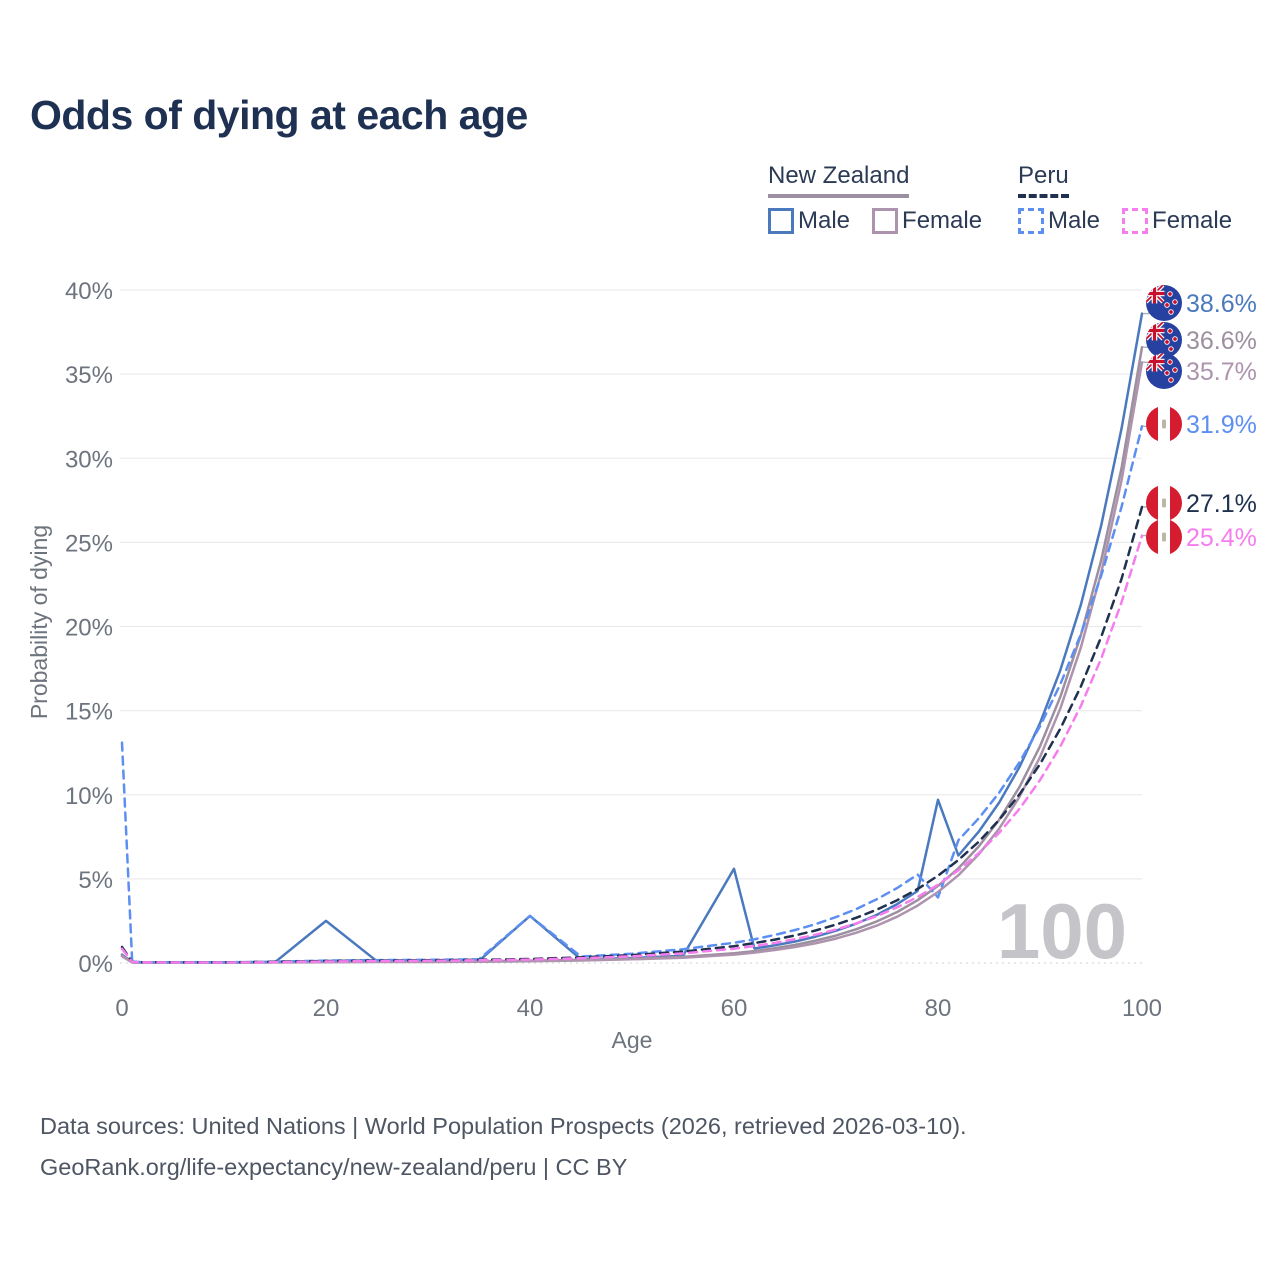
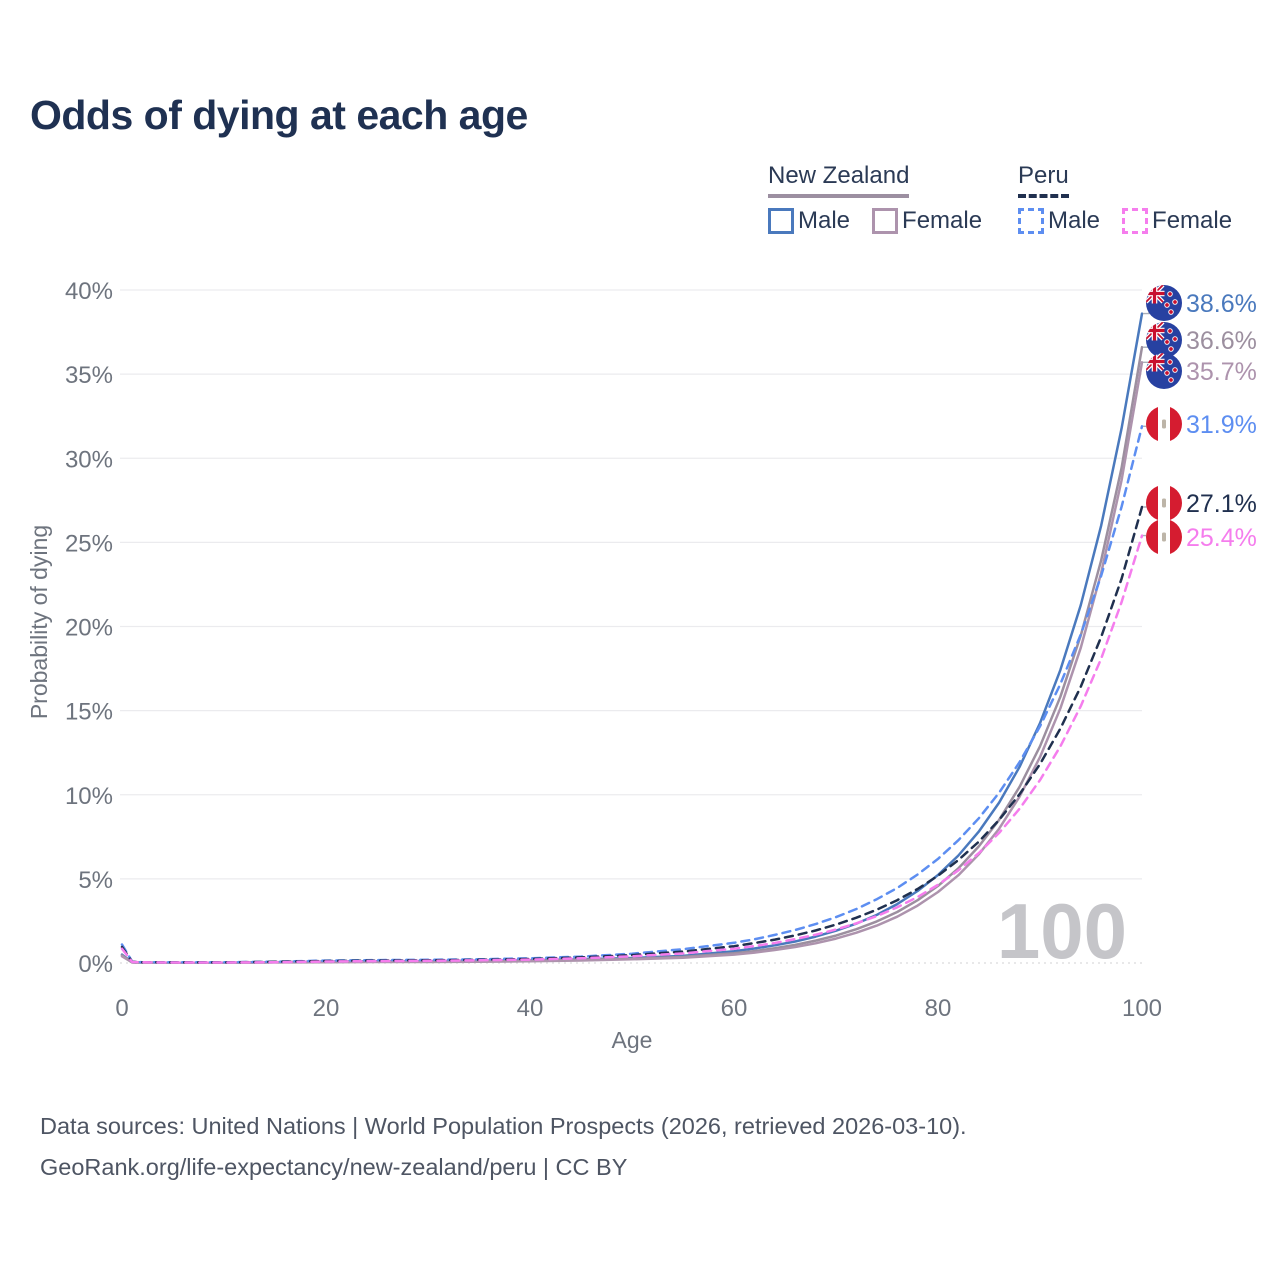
Peru Male/0: 13.1% -> 1.1%
New Zealand Male/20: 2.5% -> 0.1%
New Zealand Male/40: 2.8% -> 0.2%
Peru Male/40: 2.8% -> 0.3%
New Zealand Male/60: 5.6% -> 0.7%
New Zealand Male/80: 9.7% -> 5.2%
Peru Male/80: 3.9% -> 6.2%
